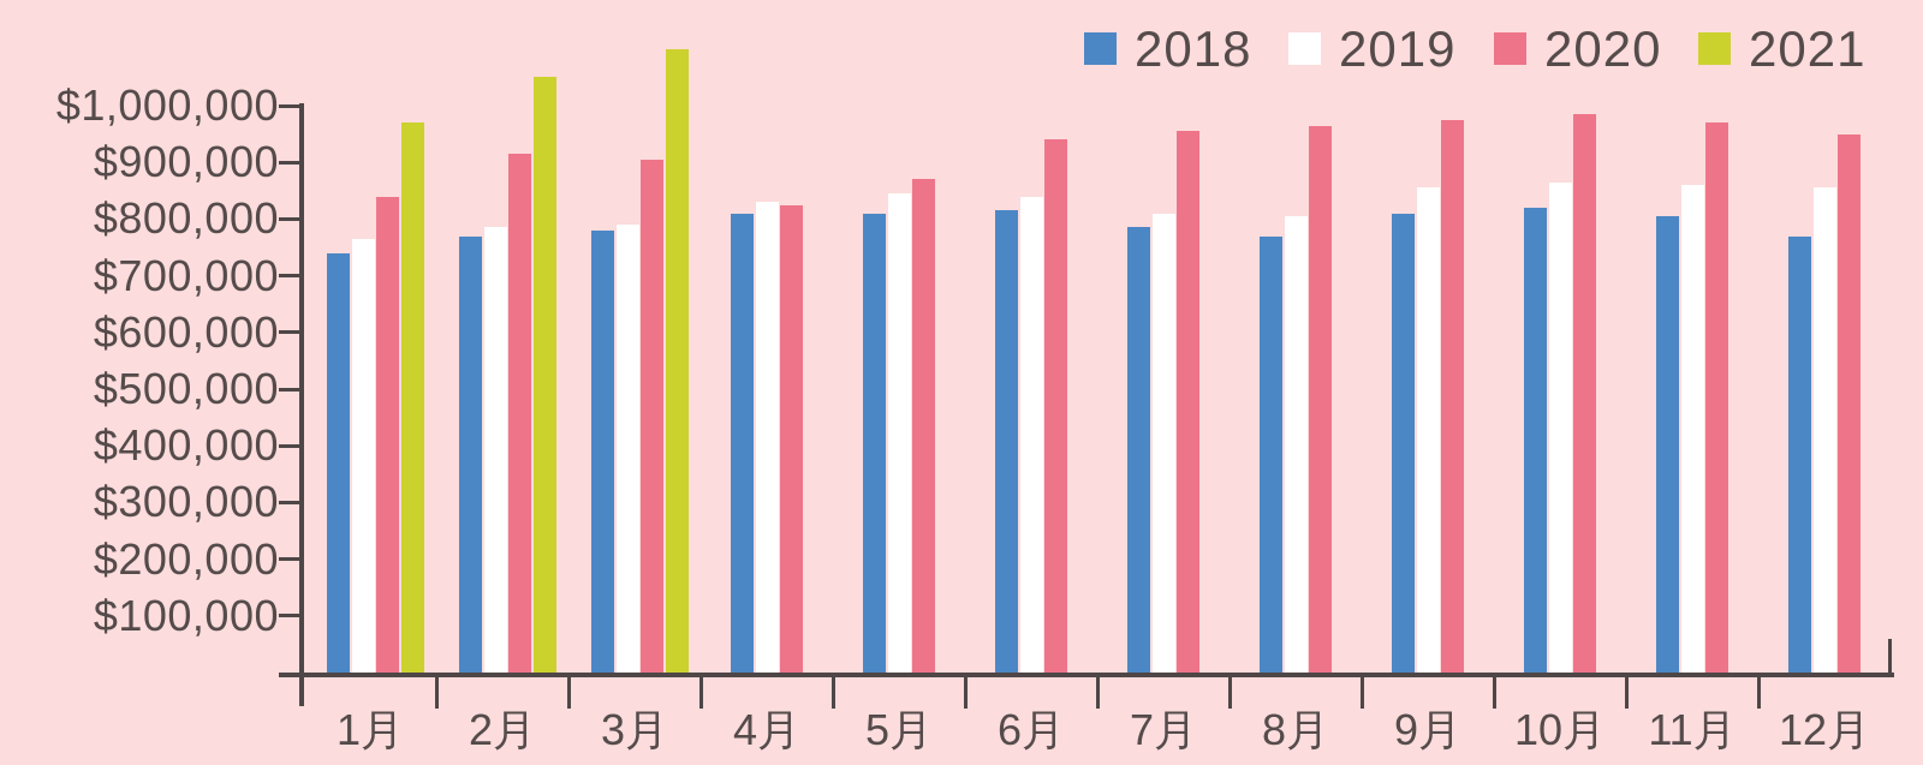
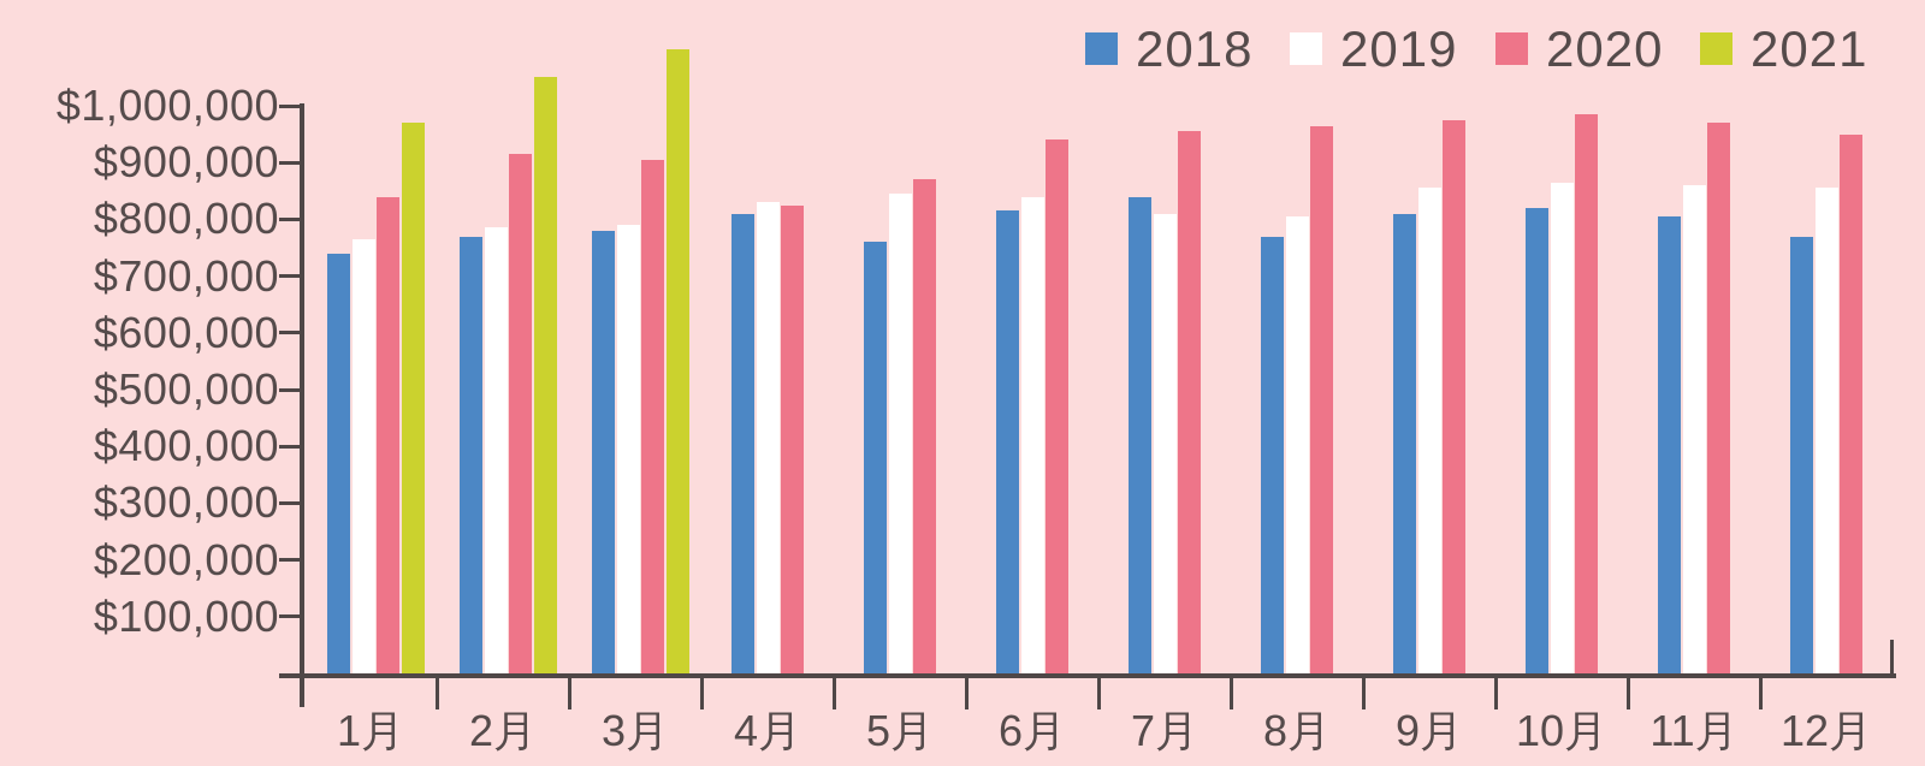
2018/5月: $810000 -> $760000
2018/7月: $780000 -> $840000
